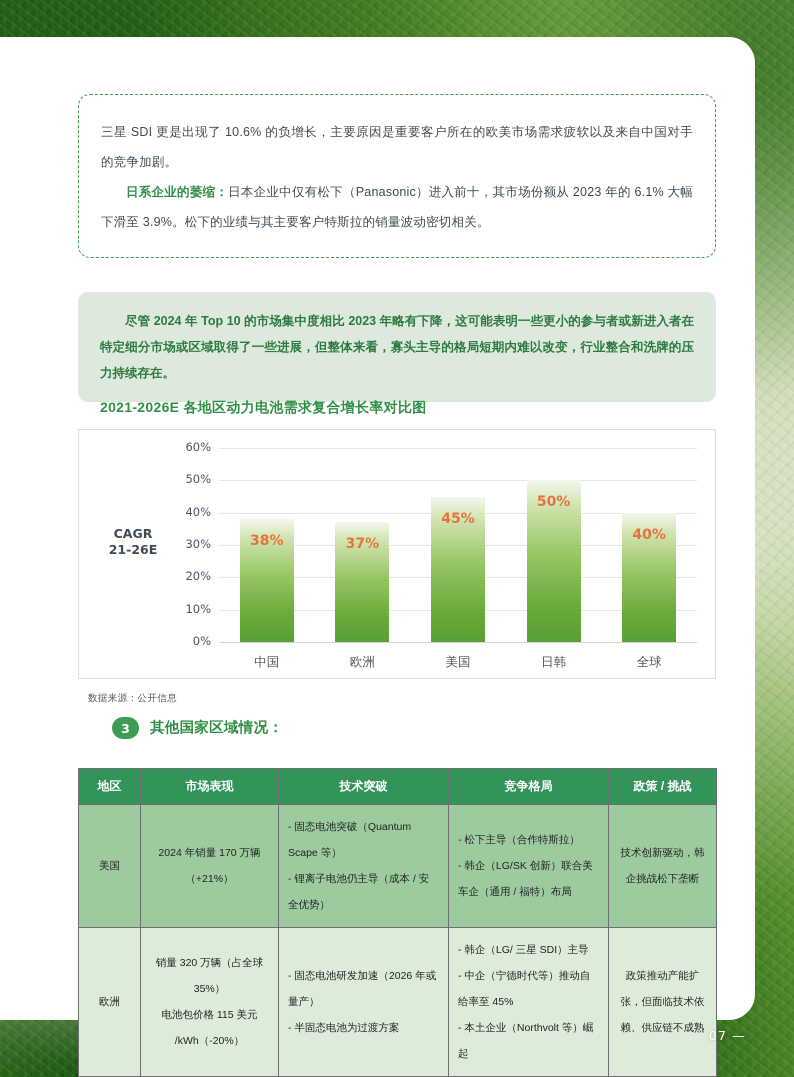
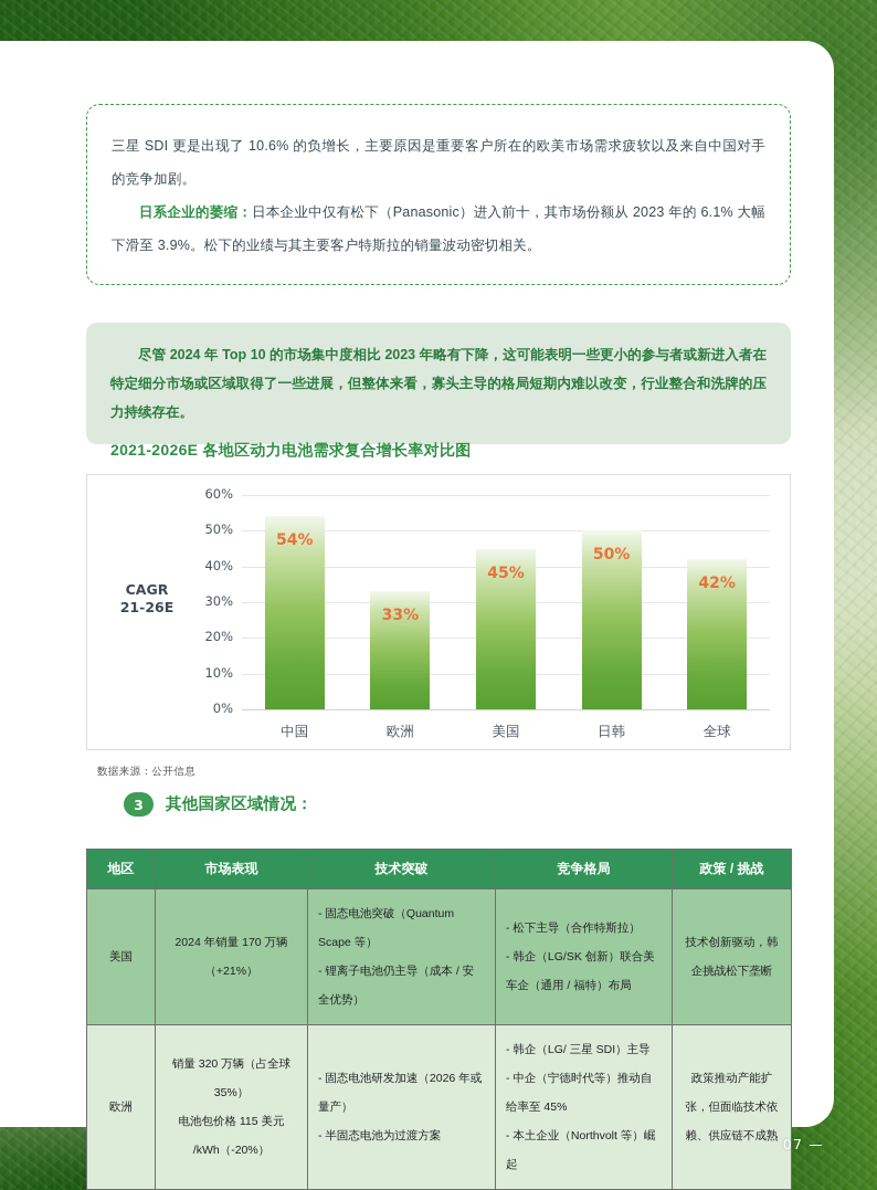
中国: 38% -> 54%
欧洲: 37% -> 33%
全球: 40% -> 42%
